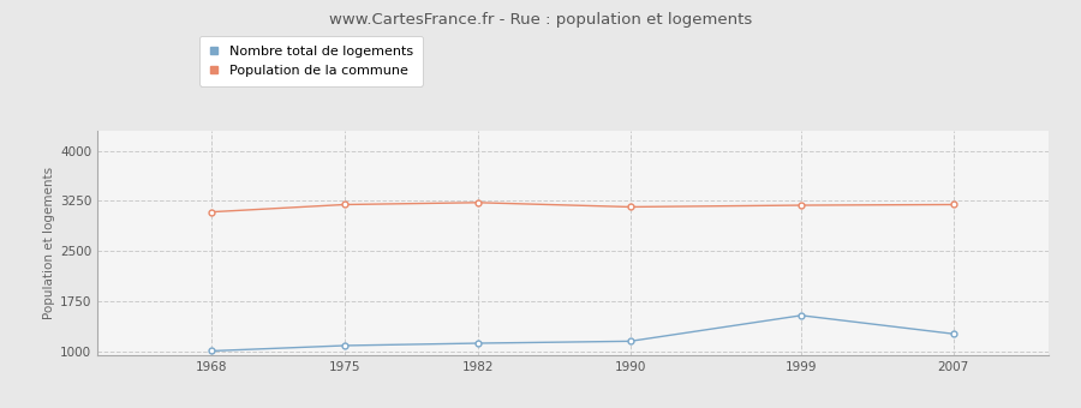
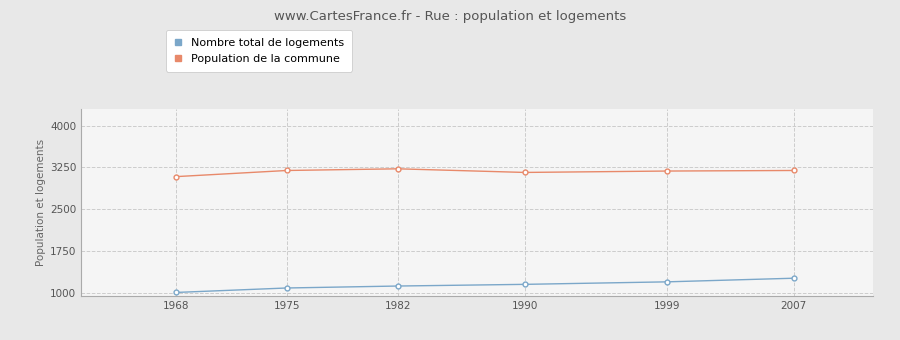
Nombre total de logements/1999: 1540 -> 1200
